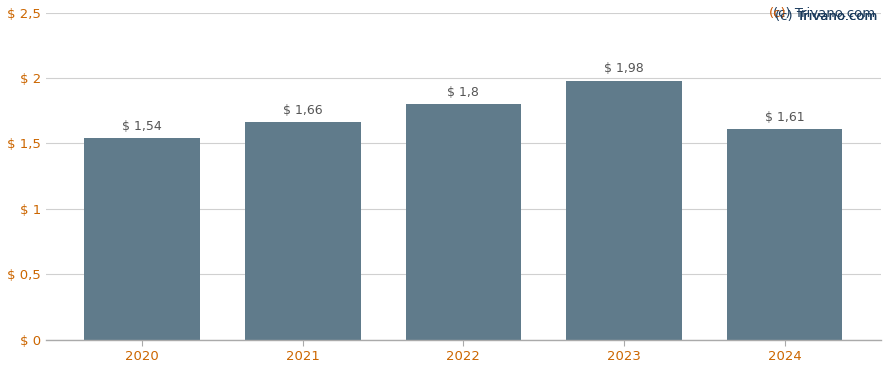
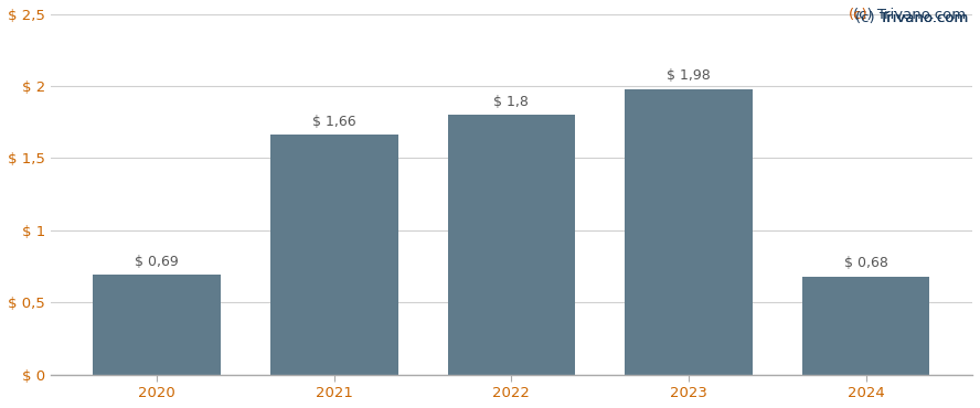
2020: 1,54 -> 0,69
2024: 1,61 -> 0,68
